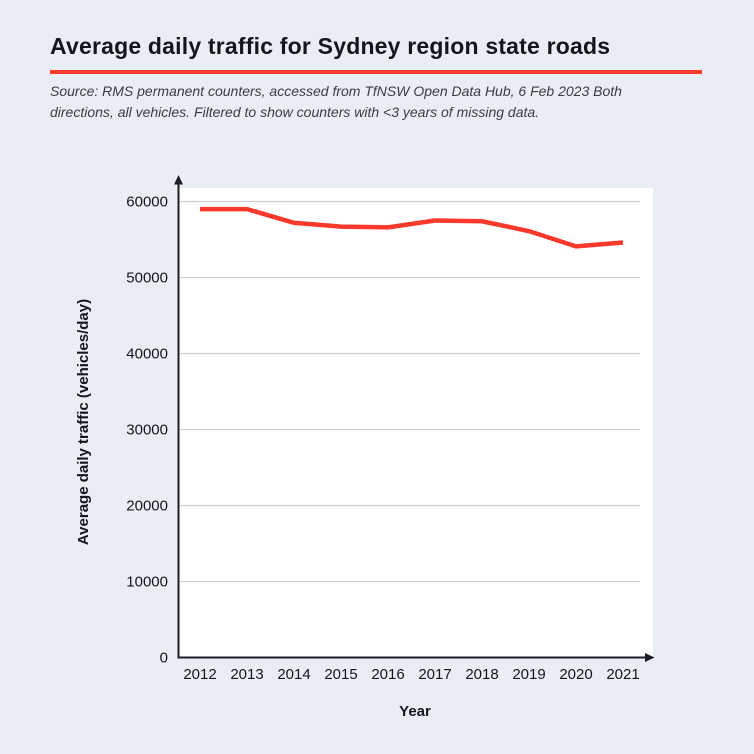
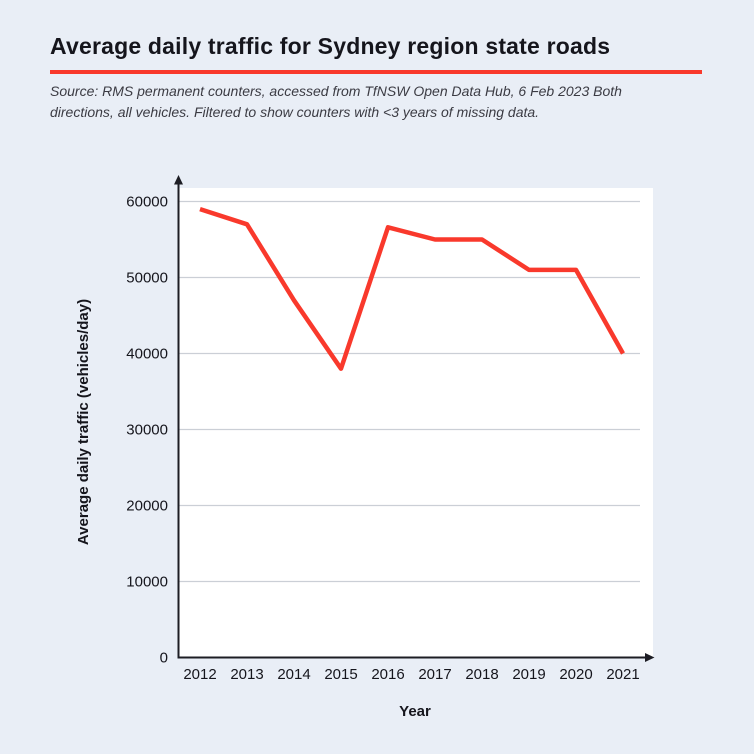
2013: 59000 -> 57000
2014: 57000 -> 47000
2015: 57000 -> 38000
2017: 58000 -> 55000
2018: 57000 -> 55000
2019: 56000 -> 51000
2020: 54000 -> 51000
2021: 55000 -> 40000
